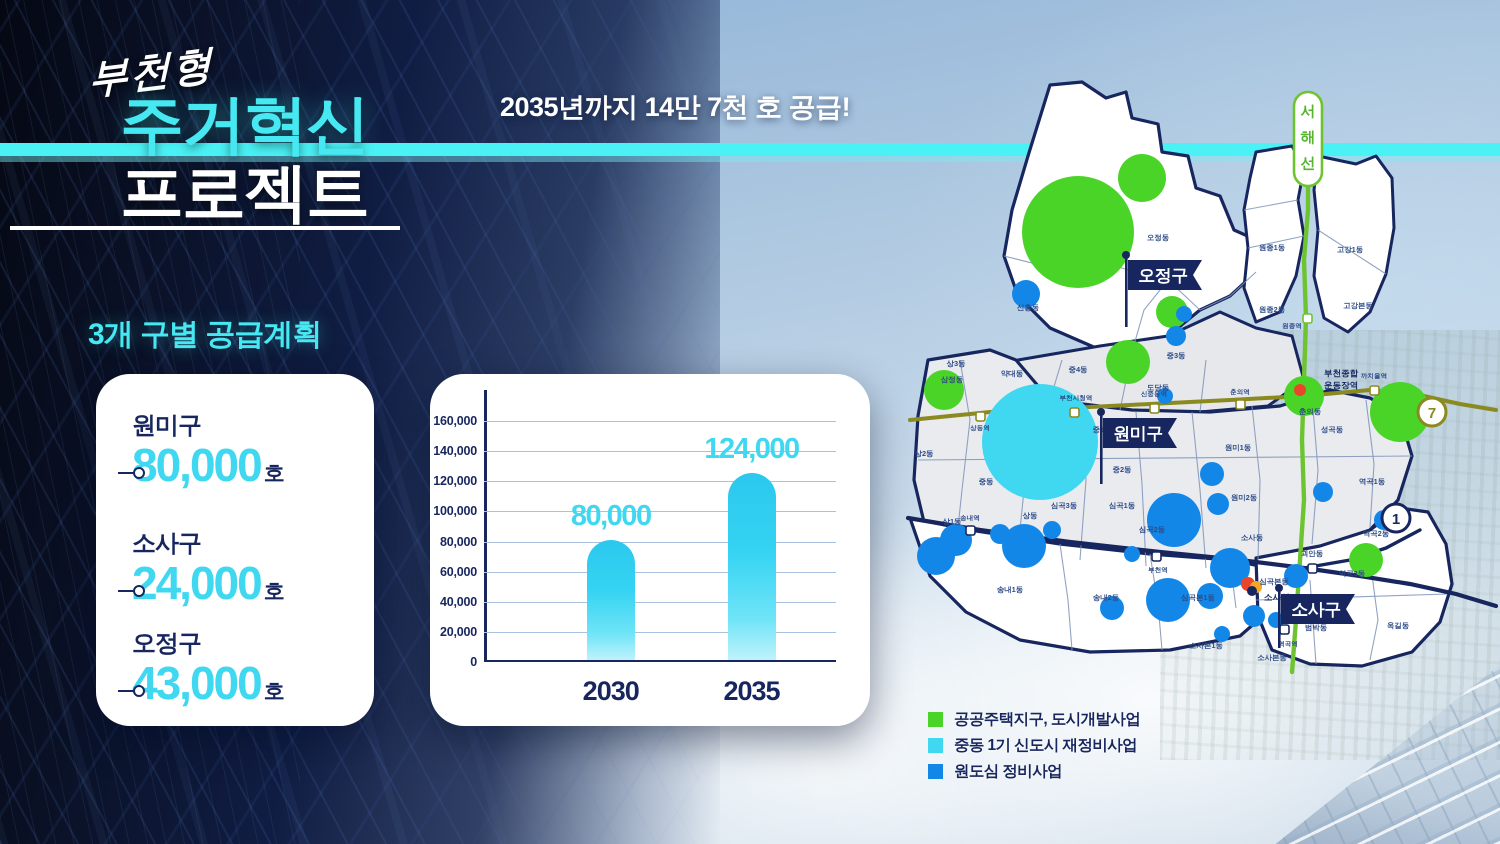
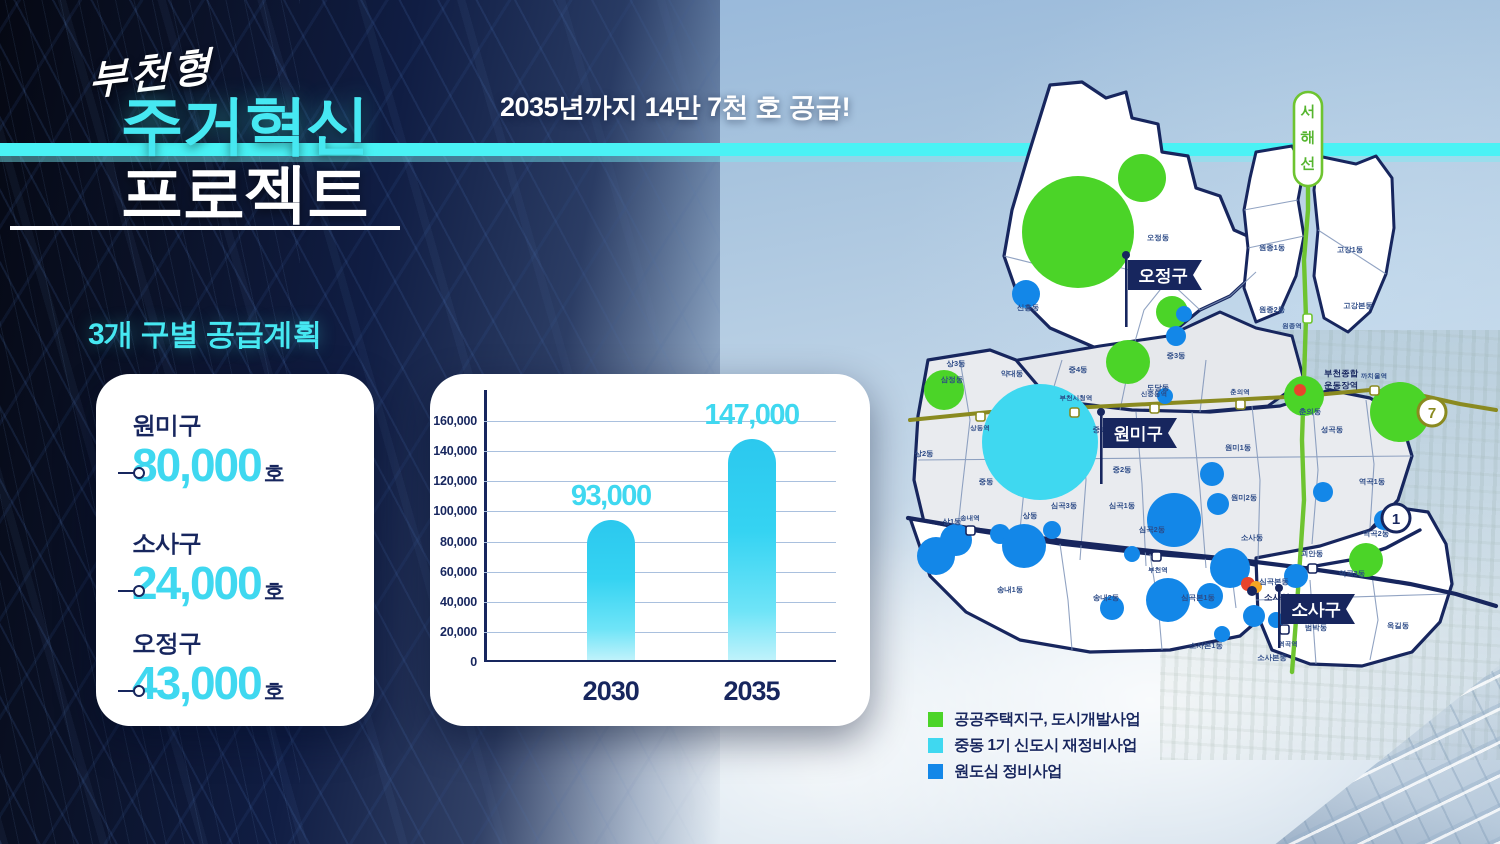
2030: 80,000 -> 93,000
2035: 124,000 -> 147,000
